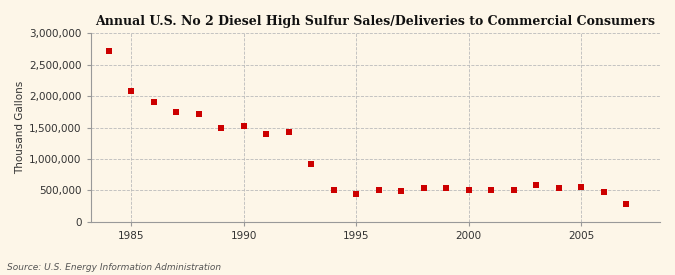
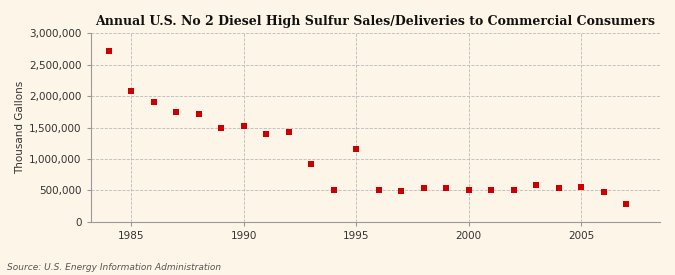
1995: 440,000 -> 1,160,000
